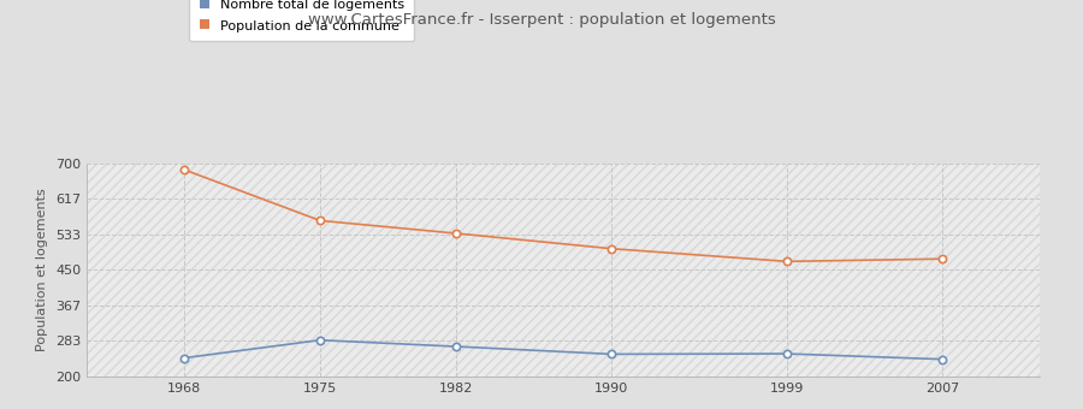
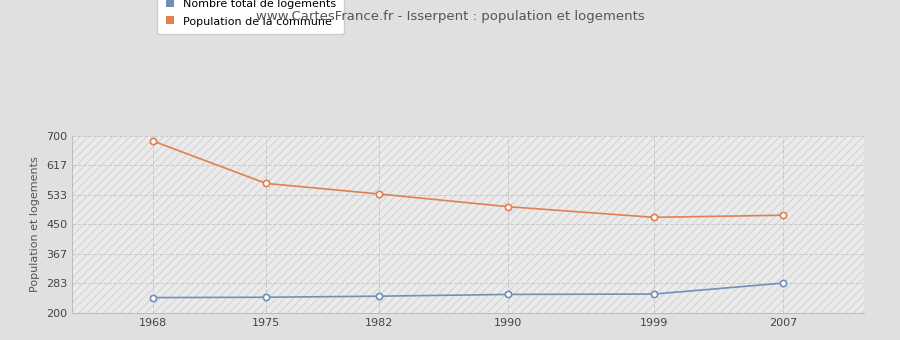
Nombre total de logements/1975: 285 -> 244
Nombre total de logements/1982: 270 -> 247
Nombre total de logements/2007: 240 -> 284
